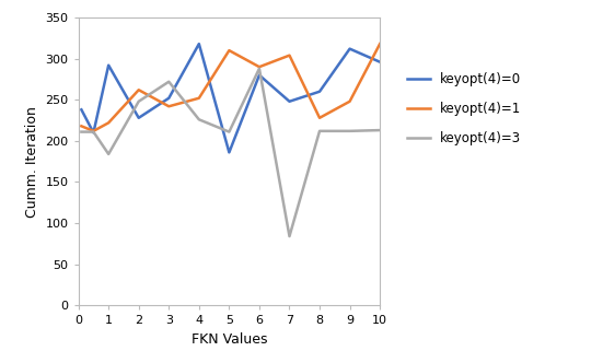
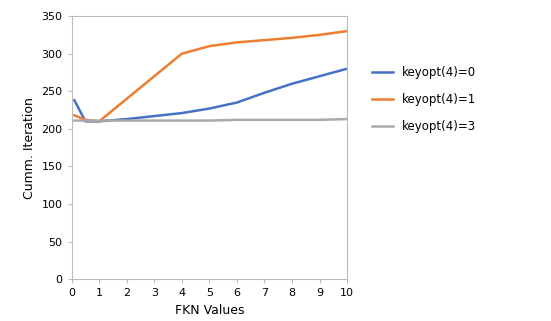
keyopt(4)=0/1: 292 -> 210
keyopt(4)=1/1: 222 -> 210
keyopt(4)=3/1: 184 -> 211
keyopt(4)=0/2: 228 -> 213
keyopt(4)=1/2: 262 -> 240
keyopt(4)=3/2: 248 -> 211
keyopt(4)=0/3: 252 -> 217
keyopt(4)=1/3: 242 -> 270
keyopt(4)=3/3: 272 -> 211
keyopt(4)=0/4: 318 -> 221
keyopt(4)=1/4: 252 -> 300
keyopt(4)=3/4: 226 -> 211
keyopt(4)=0/5: 186 -> 227
keyopt(4)=0/6: 280 -> 235
keyopt(4)=1/6: 290 -> 315
keyopt(4)=3/6: 288 -> 212
keyopt(4)=1/7: 304 -> 318
keyopt(4)=3/7: 84 -> 212
keyopt(4)=1/8: 228 -> 321
keyopt(4)=0/9: 312 -> 270
keyopt(4)=1/9: 248 -> 325
keyopt(4)=0/10: 296 -> 280
keyopt(4)=1/10: 318 -> 330
